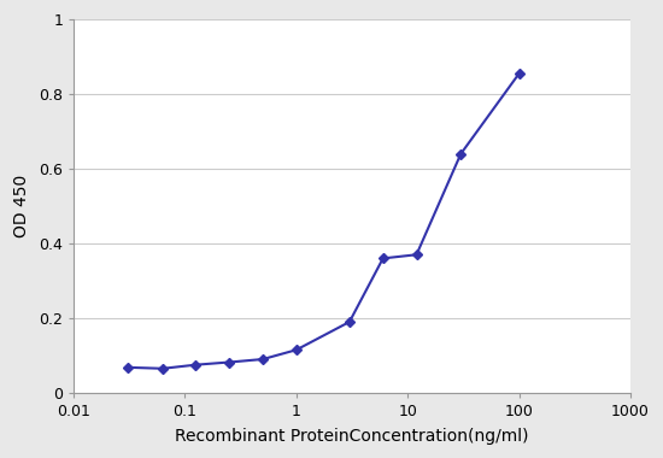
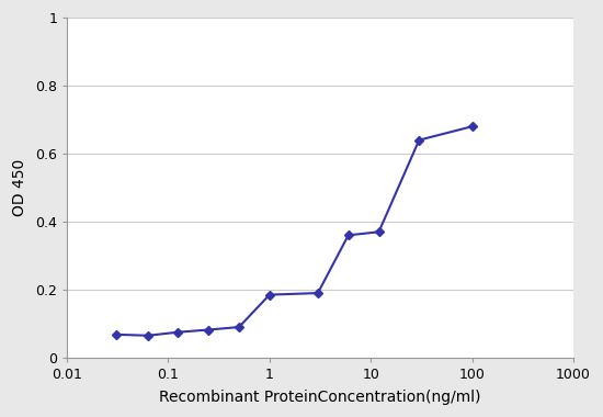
1: 0.115 -> 0.185
100: 0.855 -> 0.680
